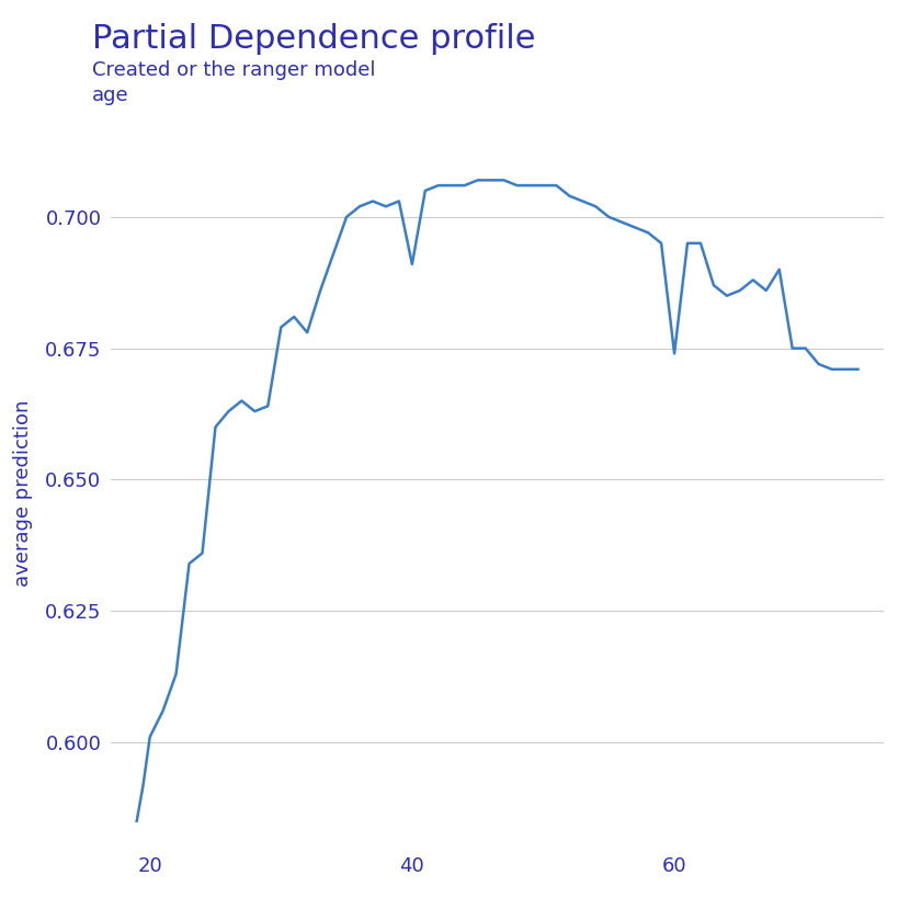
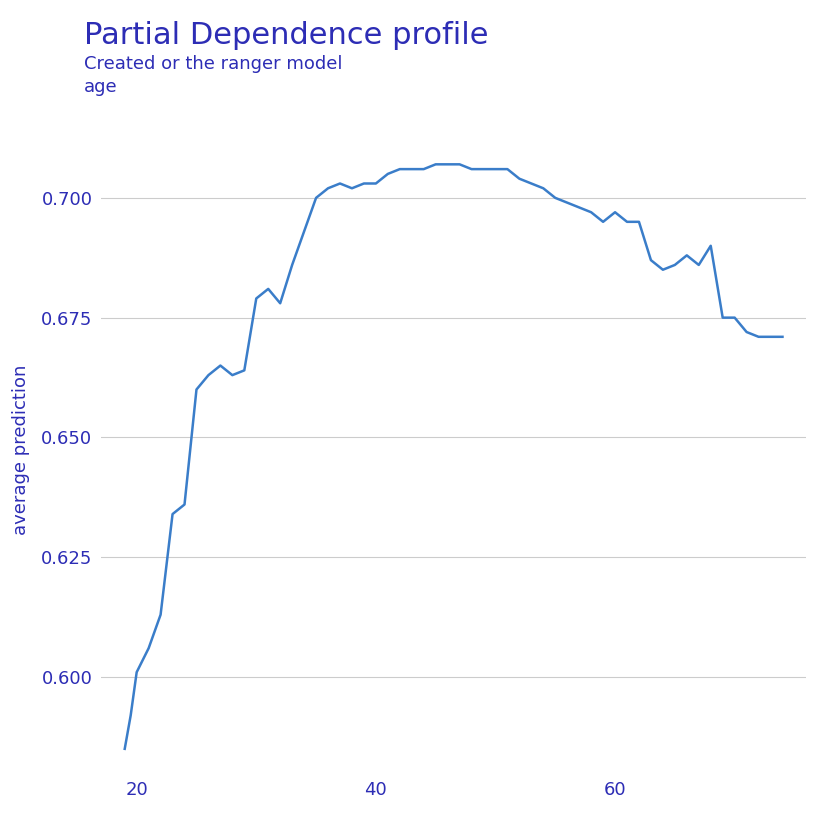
40: 0.691 -> 0.703
60: 0.674 -> 0.697
